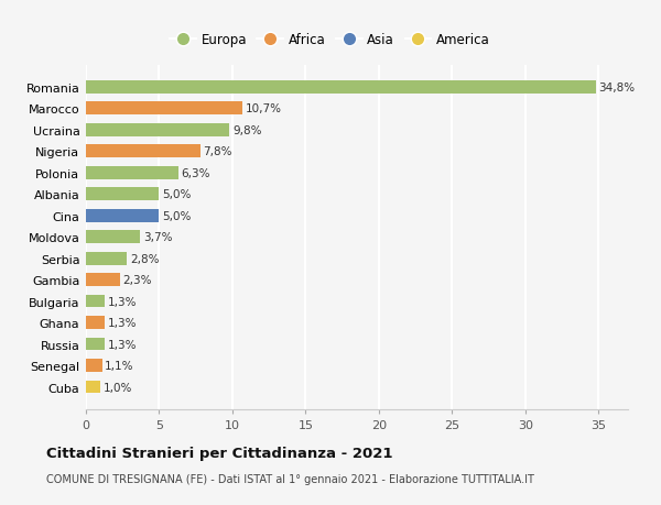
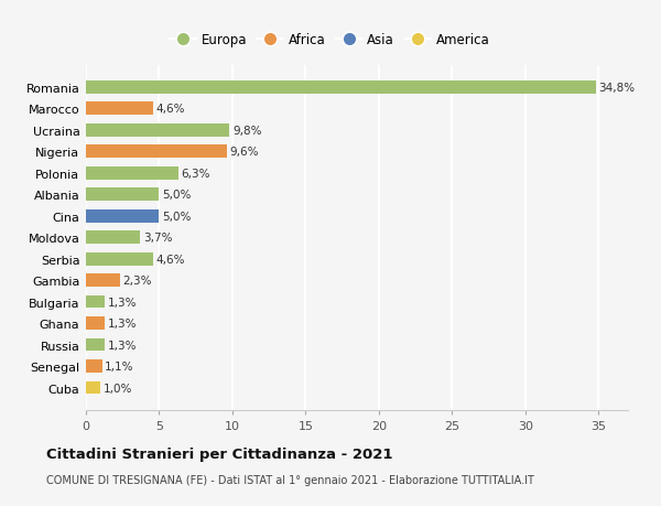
Marocco: 10,7% -> 4,6%
Nigeria: 7,8% -> 9,6%
Serbia: 2,8% -> 4,6%
